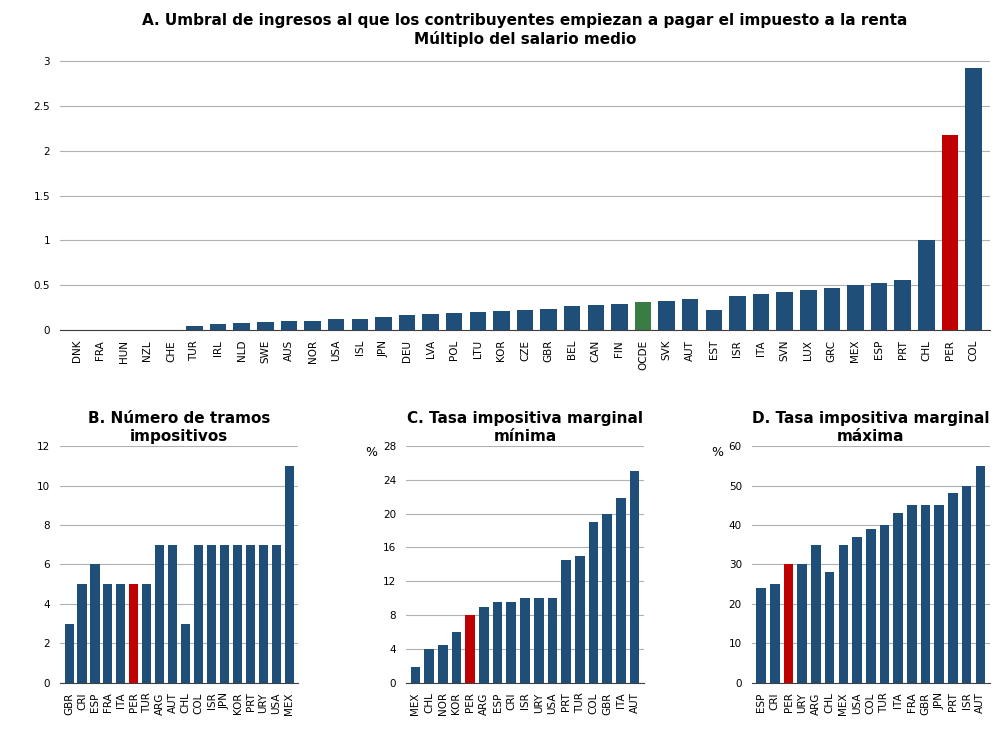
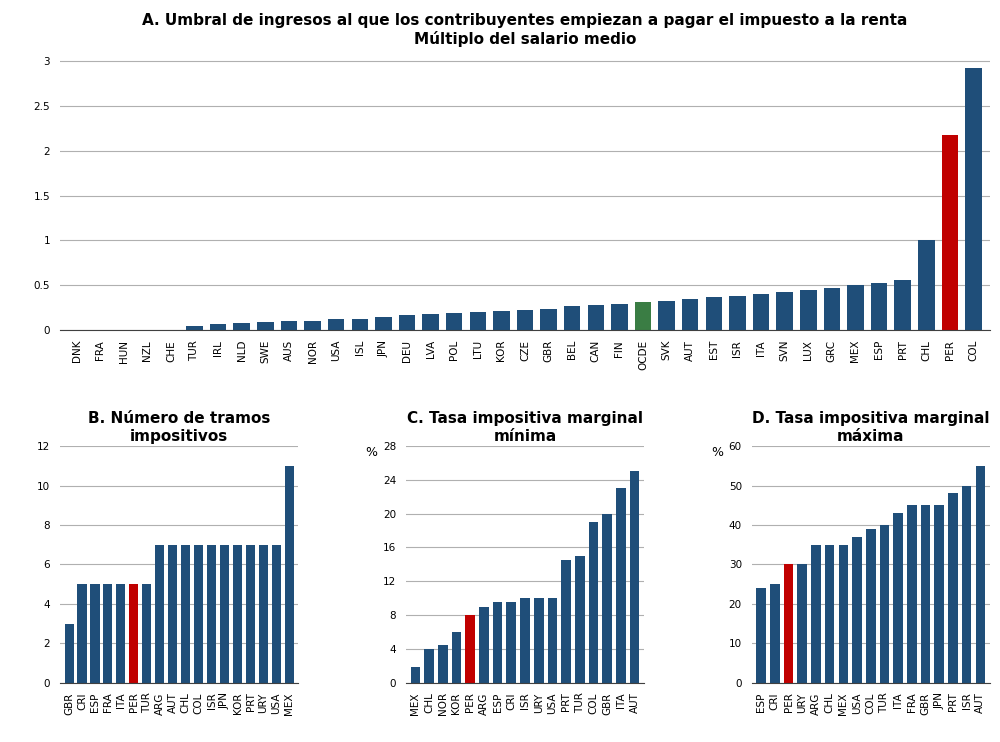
EST: 0.22 -> 0.37
B. Número de tramos impositivos/ESP: 6 -> 5
B. Número de tramos impositivos/CHL: 3 -> 7
C. Tasa impositiva marginal mínima/ITA: 21.8 -> 23.0
D. Tasa impositiva marginal máxima/CHL: 28 -> 35
